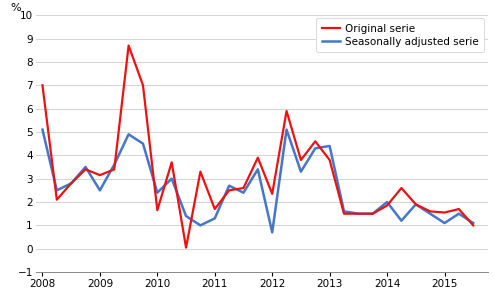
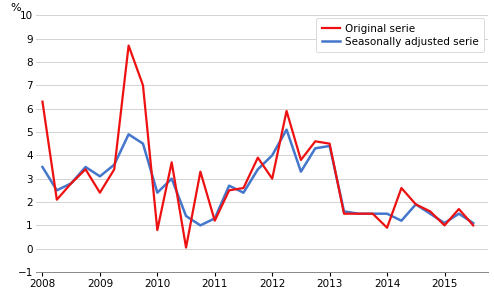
Original serie/2008: 7.00 -> 6.30
Seasonally adjusted serie/2008: 5.1 -> 3.5
Original serie/2009: 3.15 -> 2.40
Seasonally adjusted serie/2009: 2.5 -> 3.1
Original serie/2010: 1.65 -> 0.80
Original serie/2011: 1.70 -> 1.20
Original serie/2012: 2.35 -> 3.00
Seasonally adjusted serie/2012: 0.7 -> 4.0
Original serie/2013: 3.80 -> 4.50
Original serie/2014: 1.85 -> 0.90
Seasonally adjusted serie/2014: 2.0 -> 1.5
Original serie/2015: 1.55 -> 1.00
